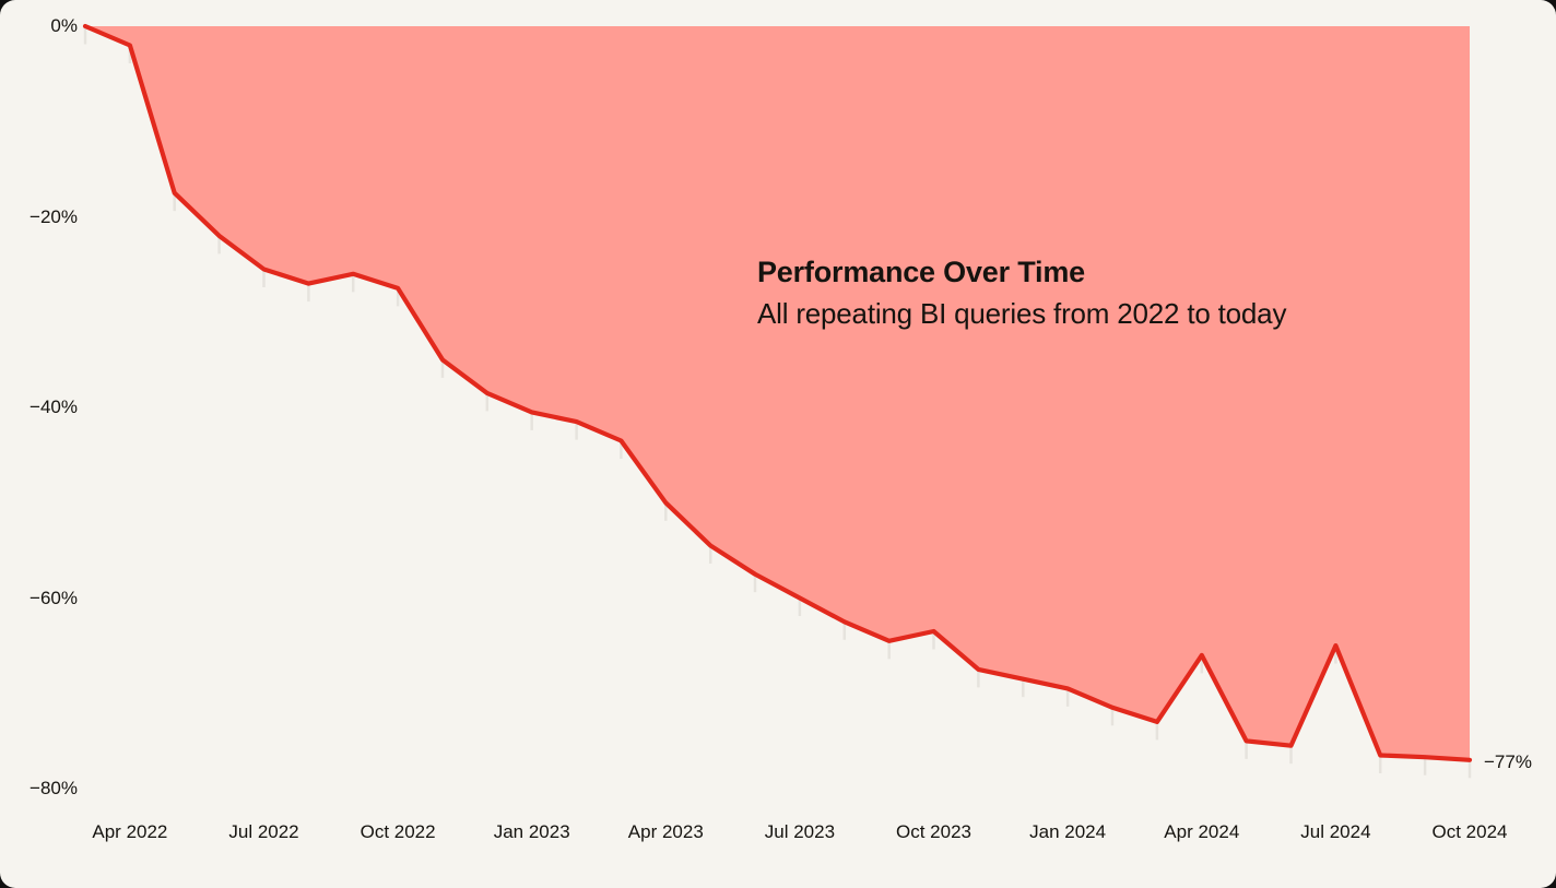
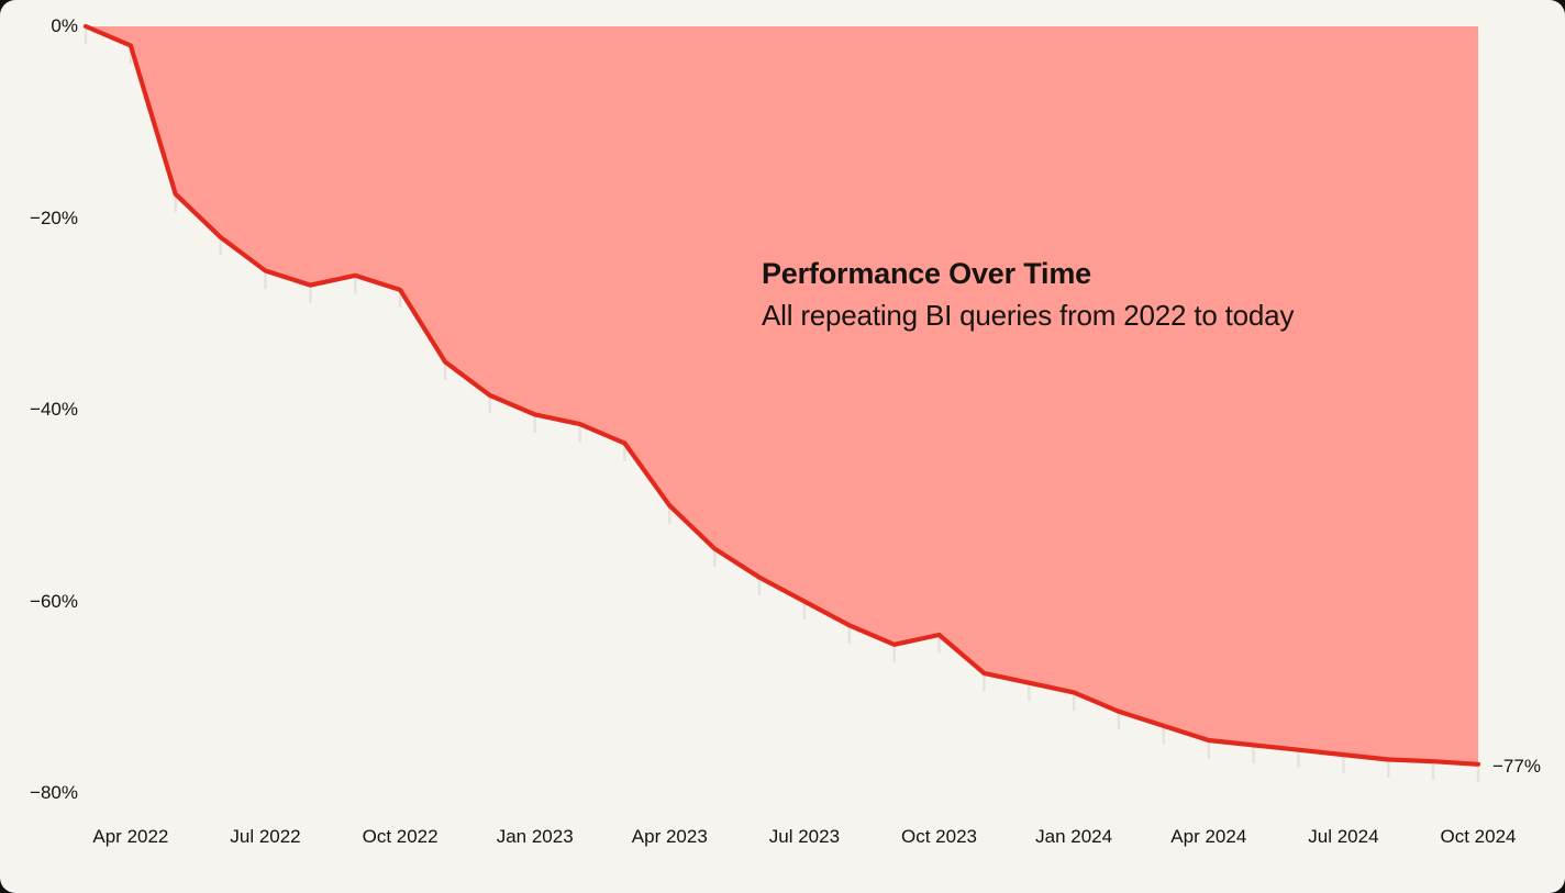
Apr 2024: -66% -> -74%
Jul 2024: -65% -> -76%
